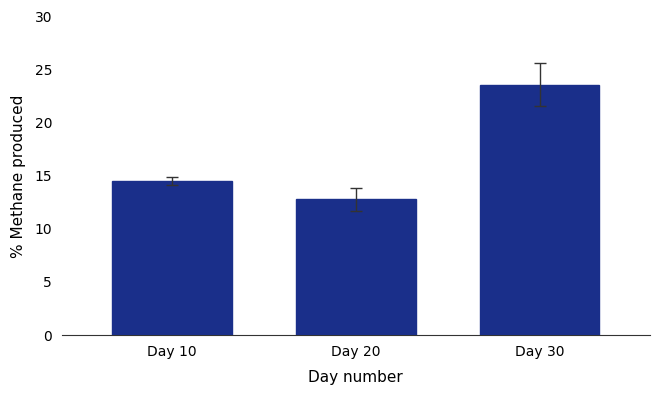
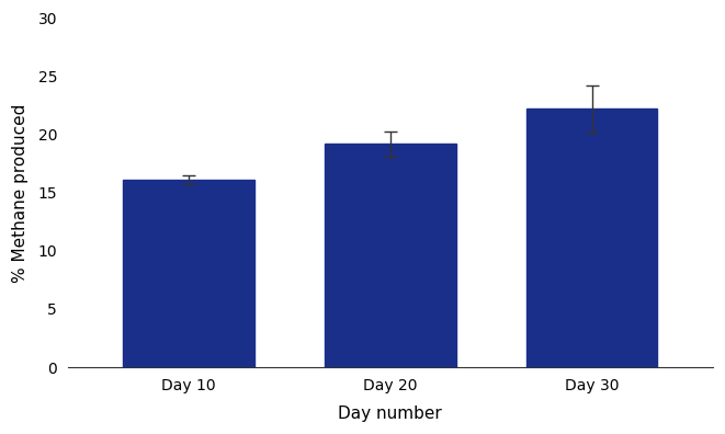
Day 10: 14.5 -> 16.1
Day 20: 12.8 -> 19.2
Day 30: 23.6 -> 22.2
